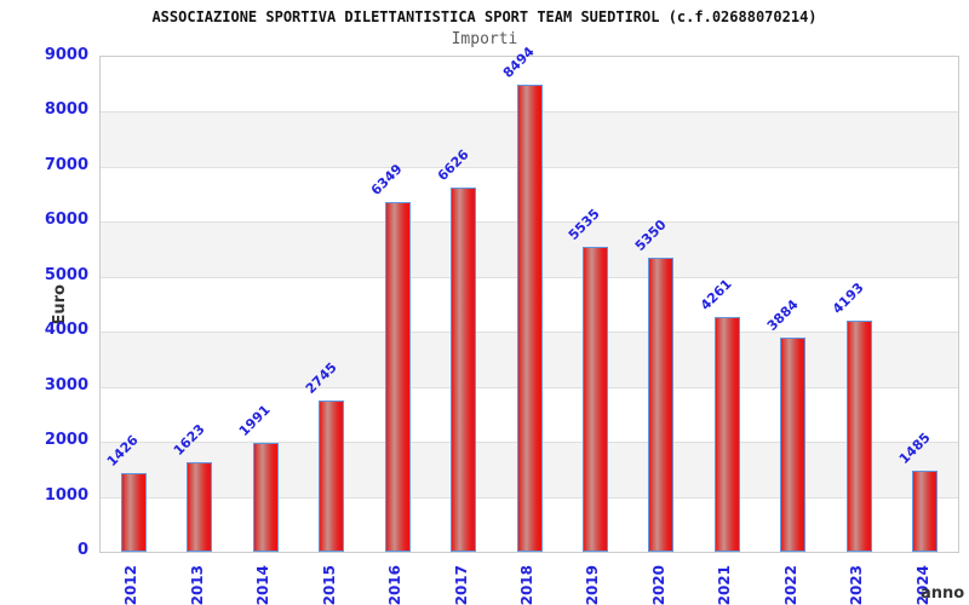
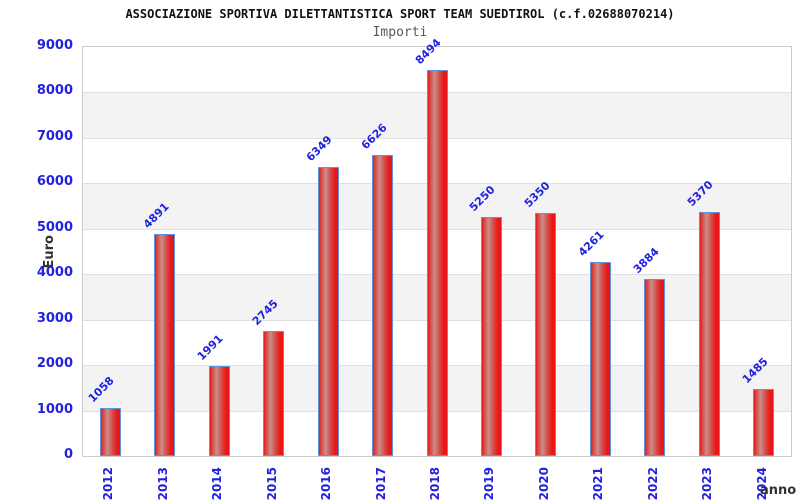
2012: 1426 -> 1058
2013: 1623 -> 4891
2019: 5535 -> 5250
2023: 4193 -> 5370
